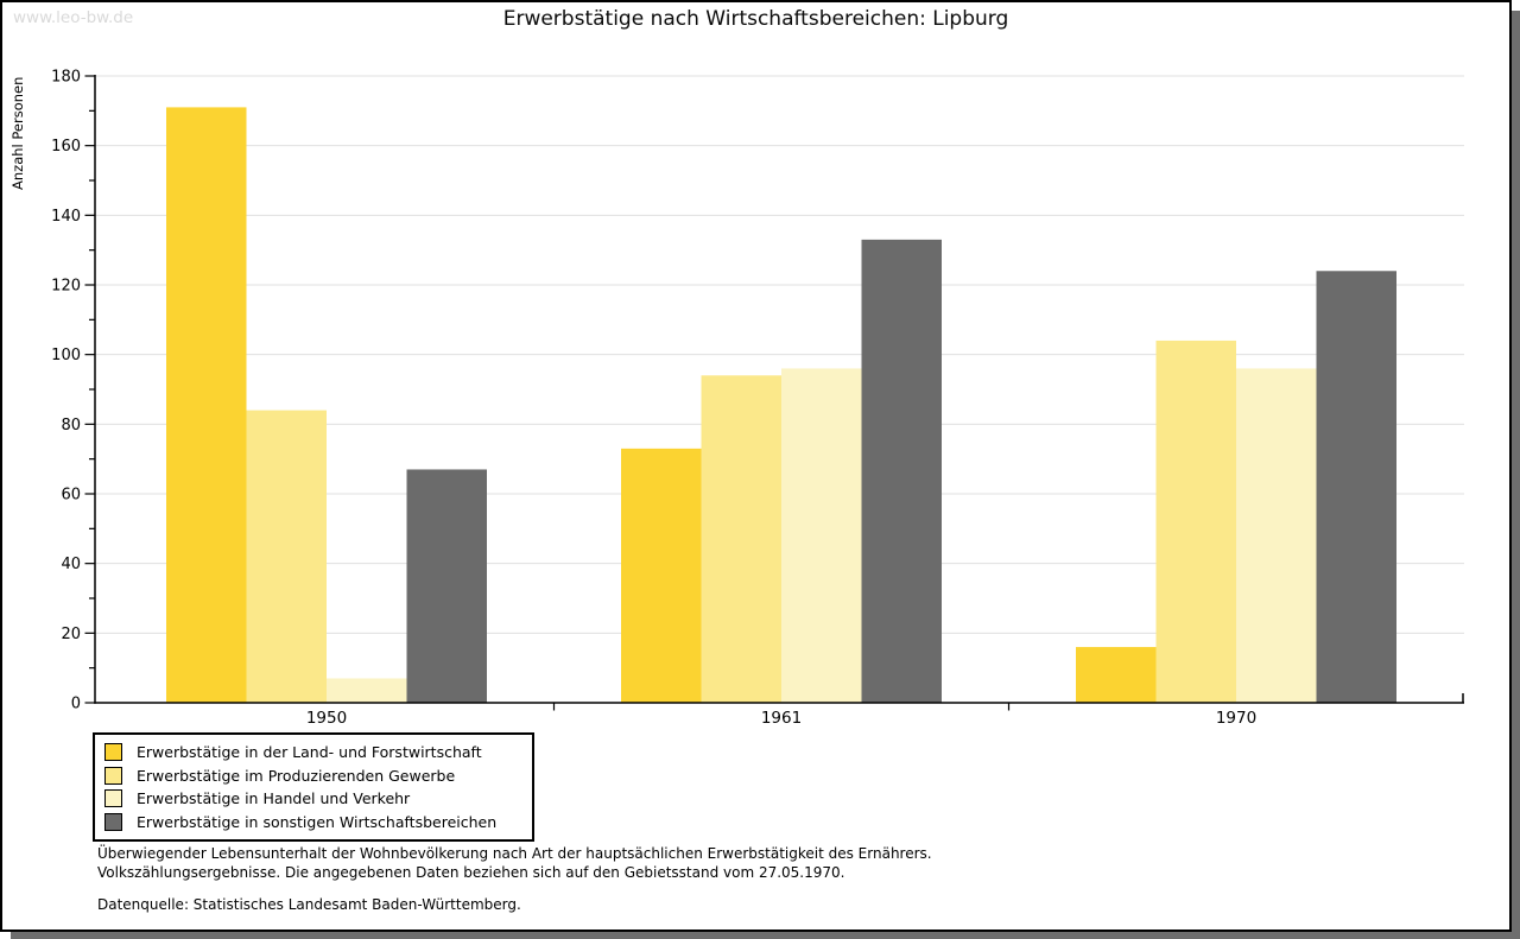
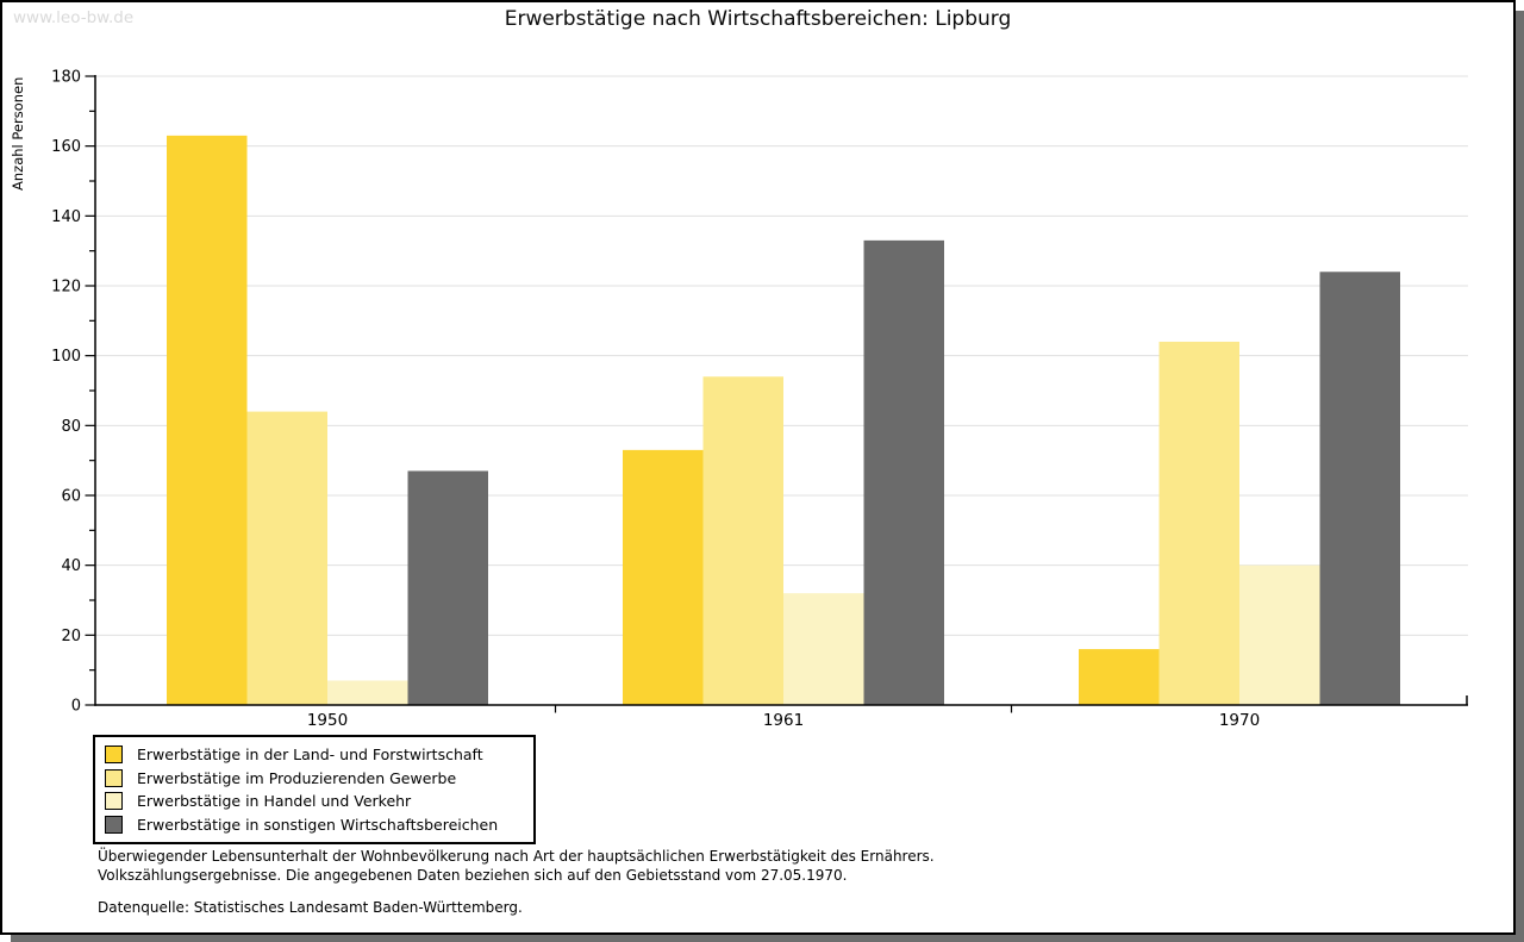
Erwerbstätige in der Land- und Forstwirtschaft/1950: 171 -> 163
Erwerbstätige in Handel und Verkehr/1961: 96 -> 32
Erwerbstätige in Handel und Verkehr/1970: 96 -> 40
